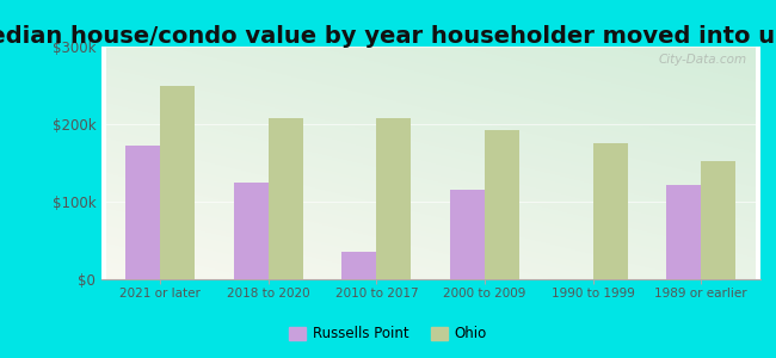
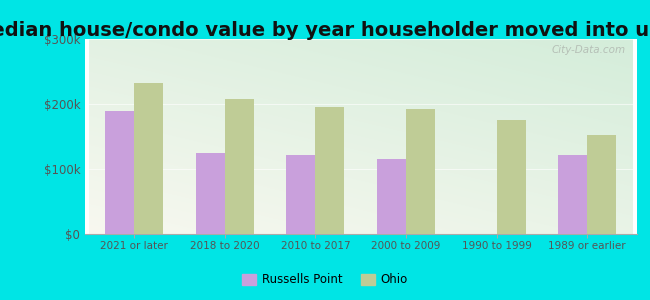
Russells Point/2021 or later: $172k -> $190k
Ohio/2021 or later: $250k -> $232k
Russells Point/2010 to 2017: $36k -> $122k
Ohio/2010 to 2017: $208k -> $195k
